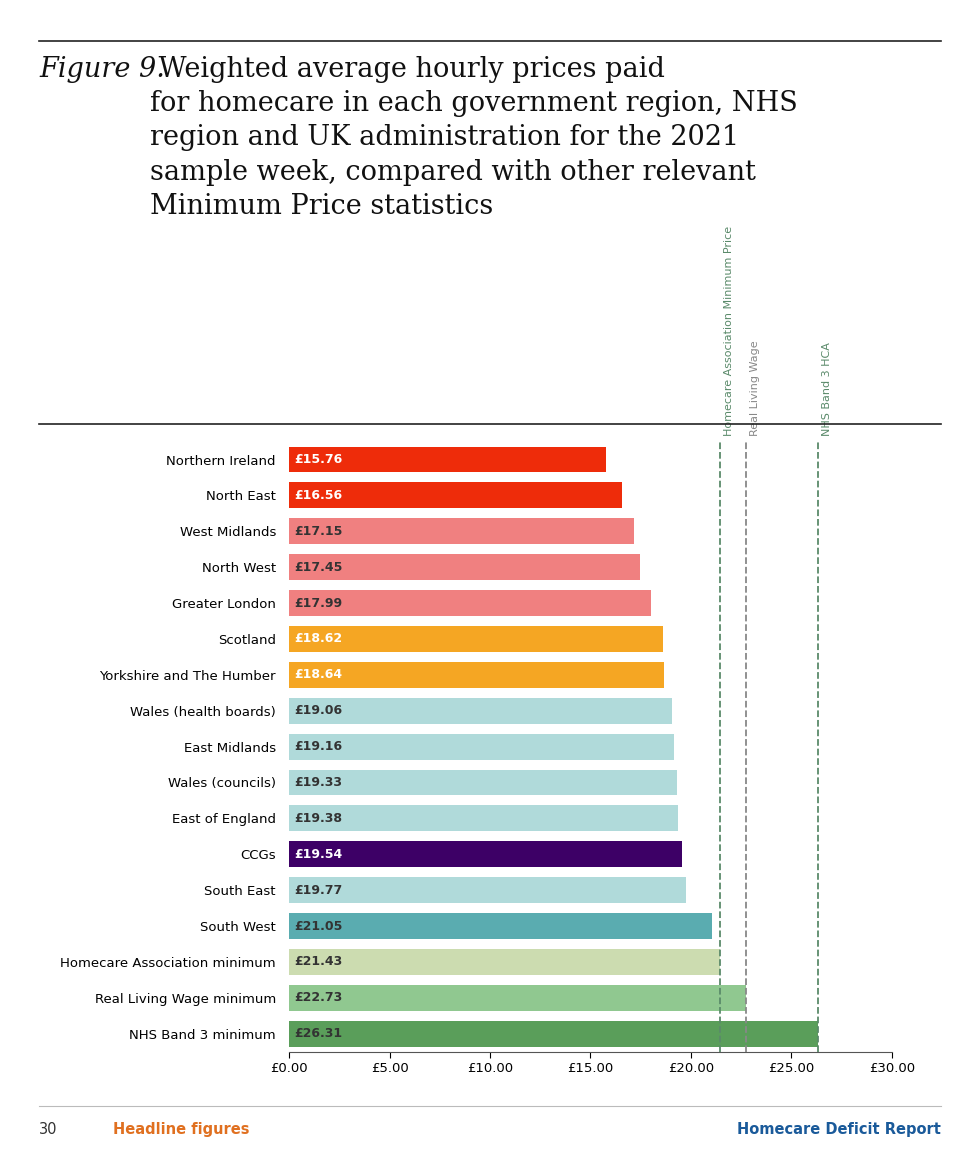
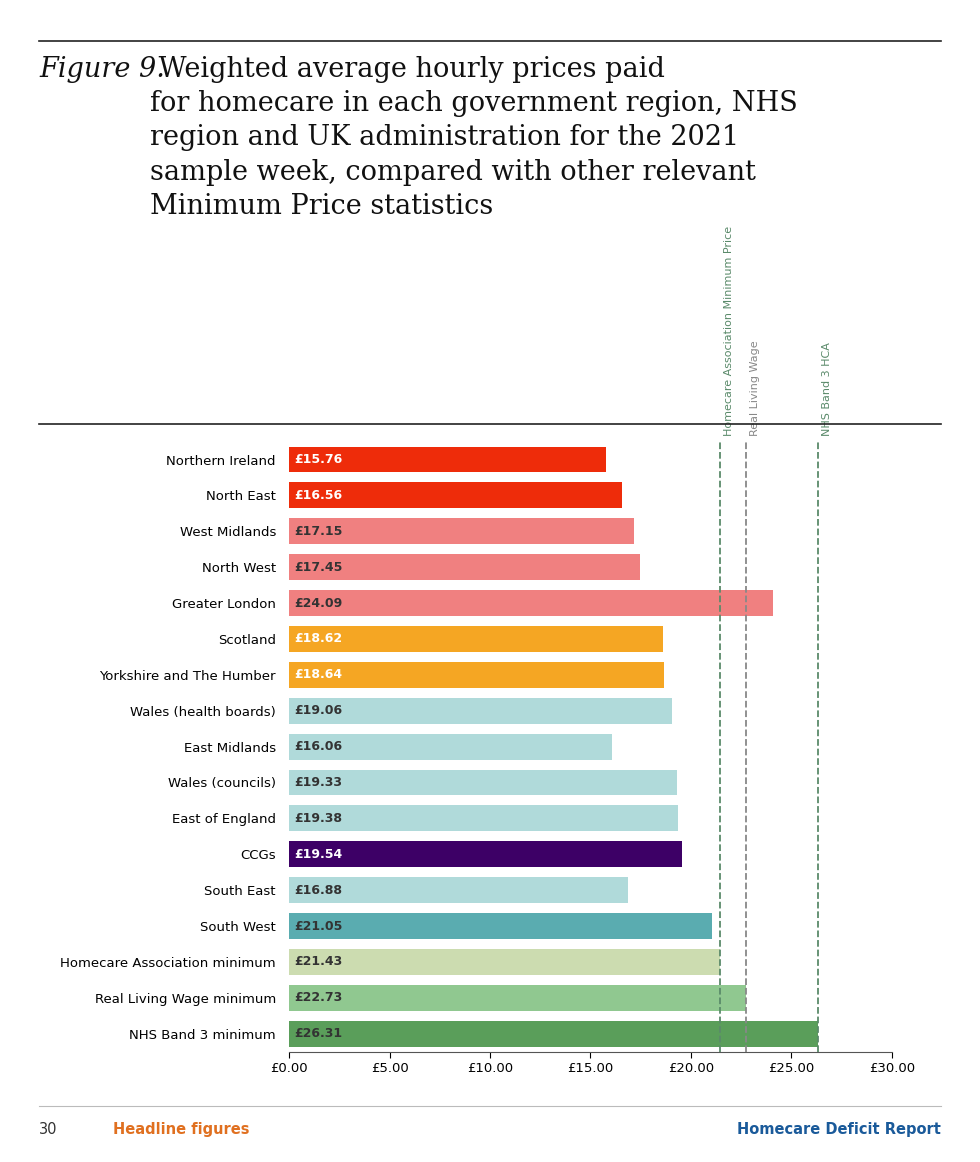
Greater London: £17.99 -> £24.09
East Midlands: £19.16 -> £16.06
South East: £19.77 -> £16.88
